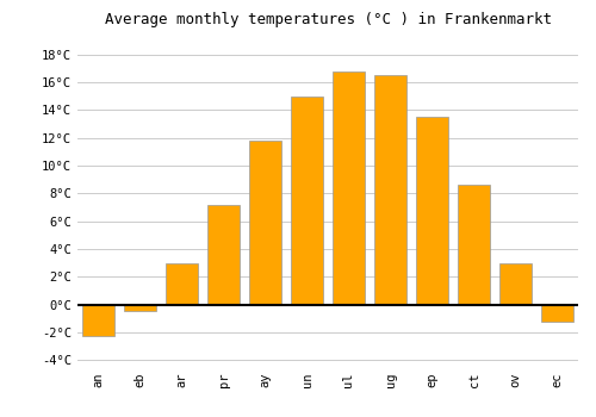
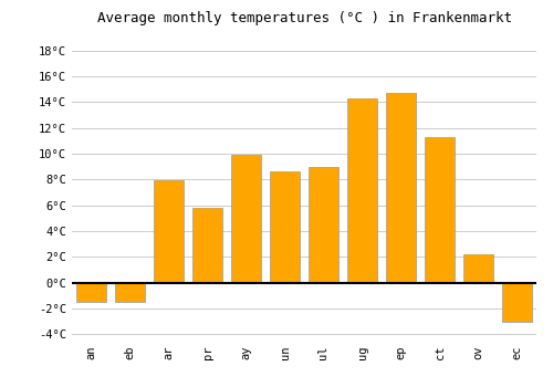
an: -2.3°C -> -1.5°C
eb: -0.5°C -> -1.5°C
ar: 3.0°C -> 7.9°C
pr: 7.2°C -> 5.8°C
ay: 11.8°C -> 9.9°C
un: 15.0°C -> 8.6°C
ul: 16.8°C -> 9.0°C
ug: 16.5°C -> 14.3°C
ep: 13.5°C -> 14.7°C
ct: 8.6°C -> 11.3°C
ov: 3.0°C -> 2.2°C
ec: -1.2°C -> -3.0°C
